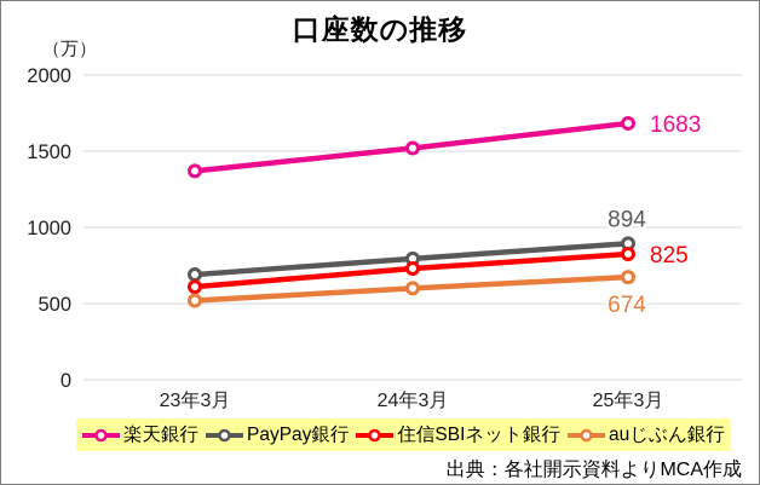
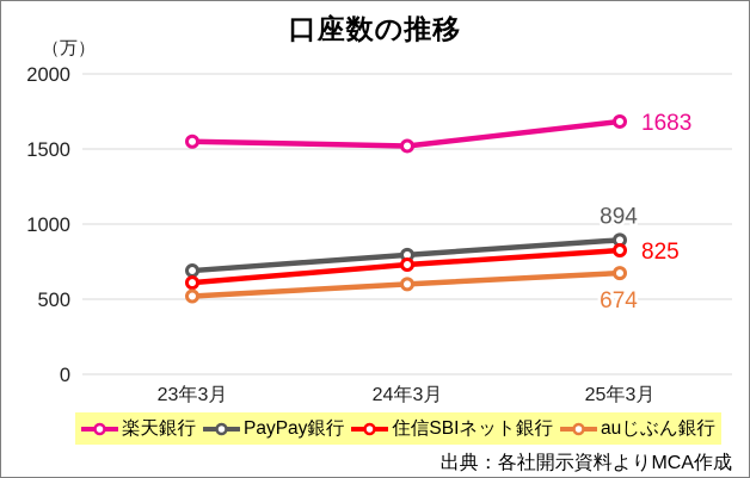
楽天銀行/23年3月: 1370 -> 1550
